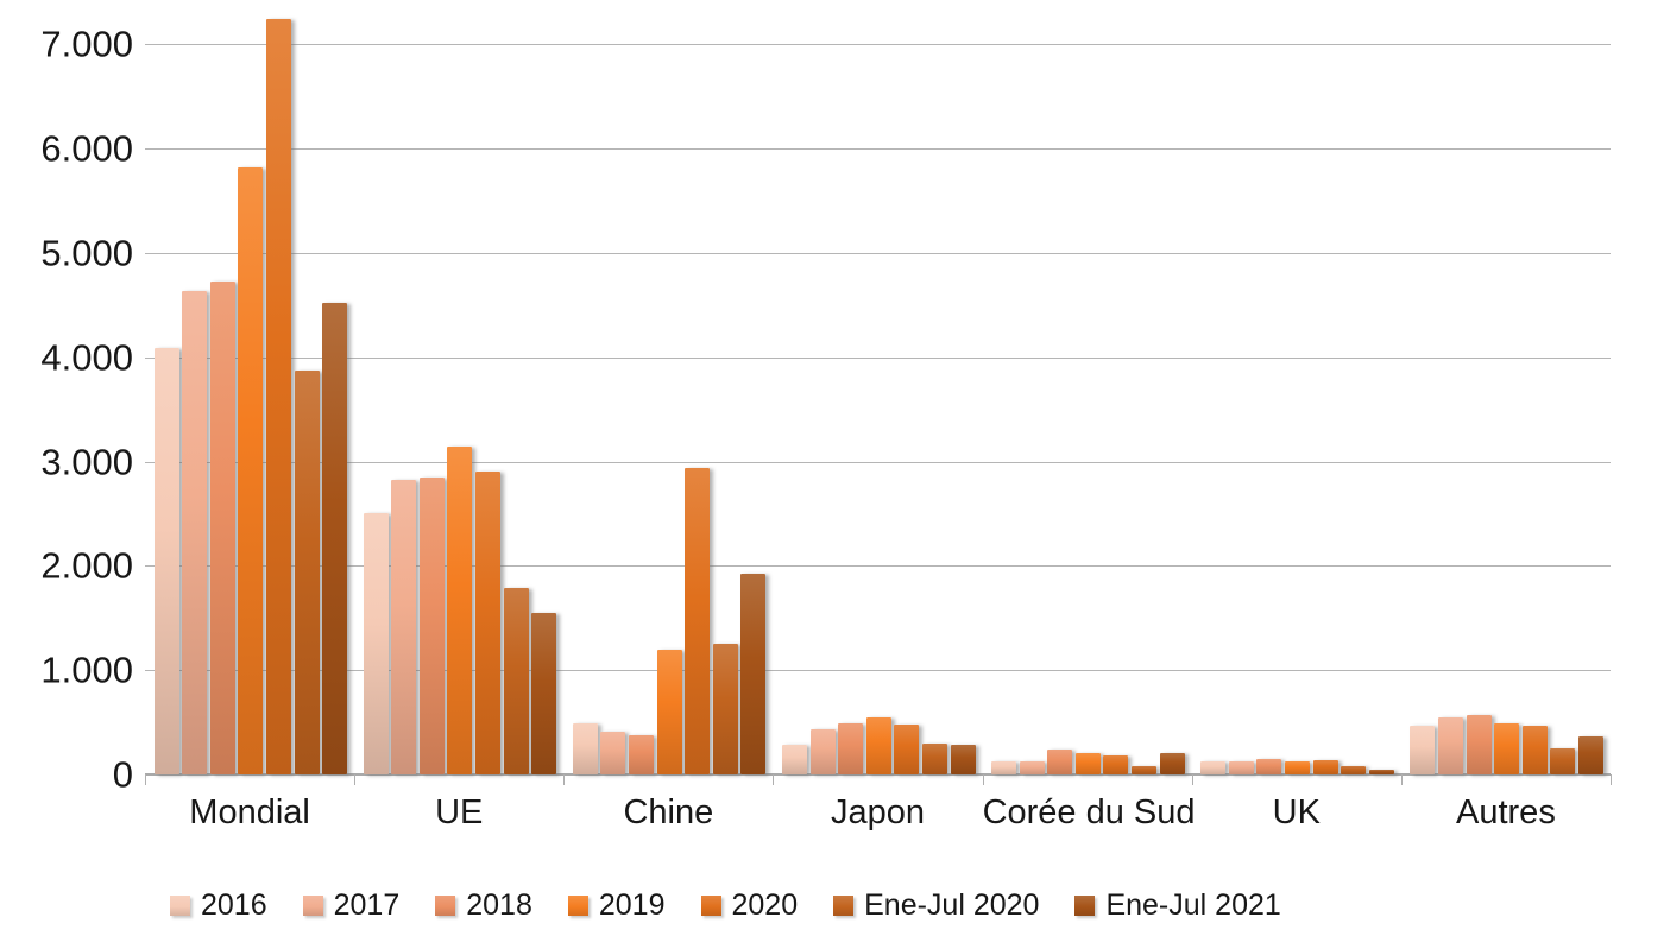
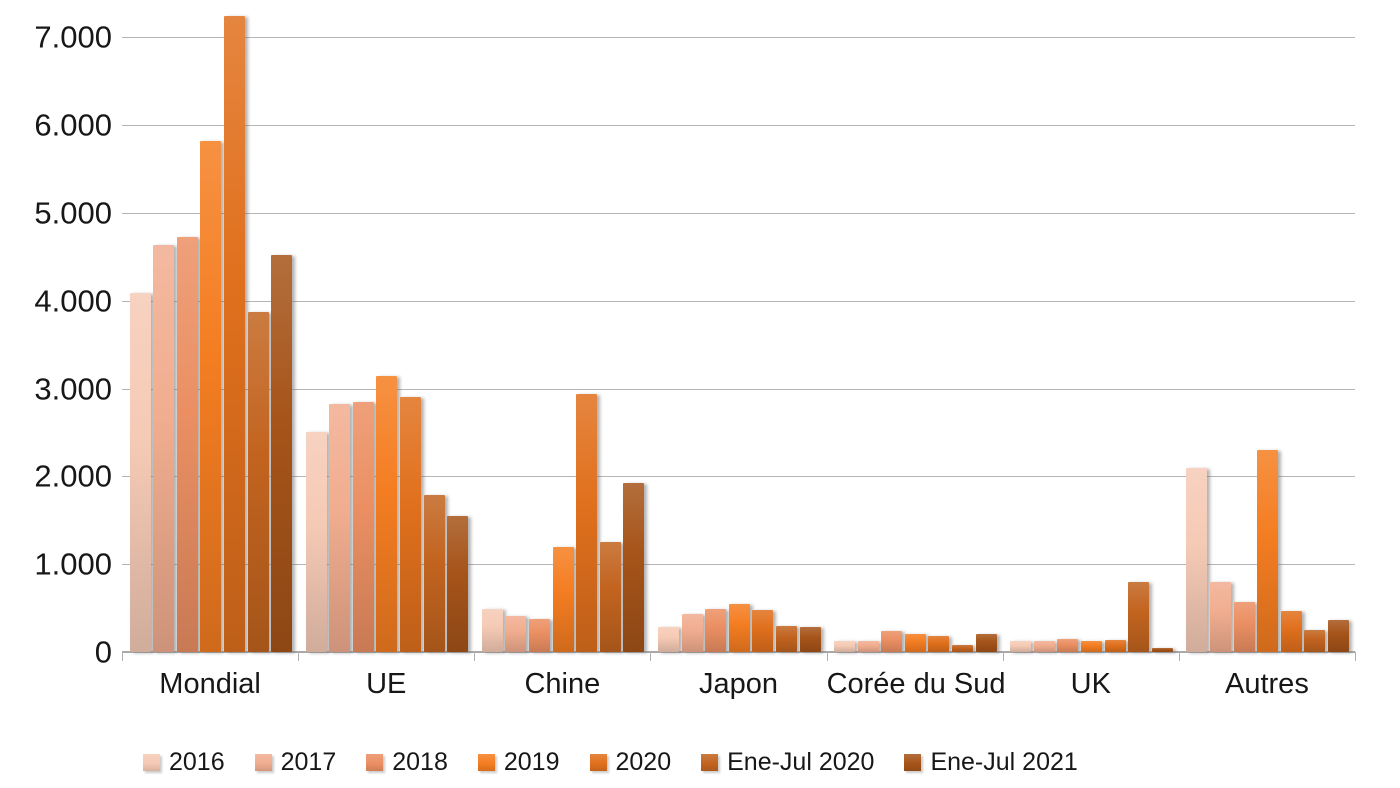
Ene-Jul 2020/UK: 100 -> 800
2016/Autres: 500 -> 2100
2017/Autres: 500 -> 800
2019/Autres: 500 -> 2300
